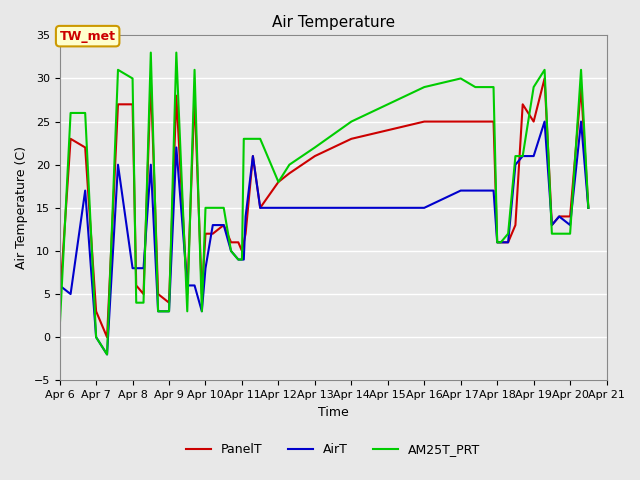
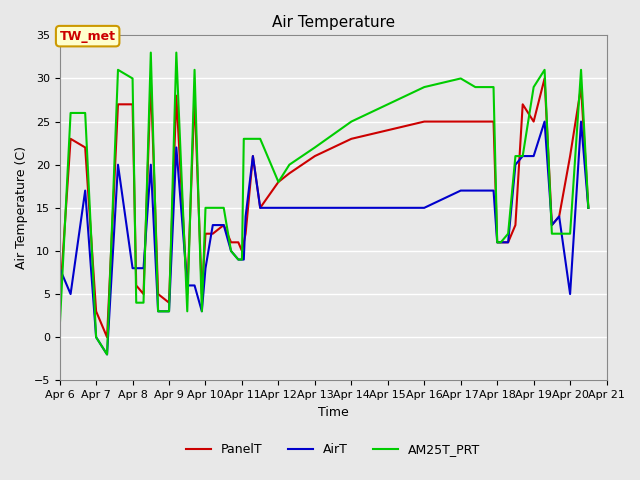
AirT/Apr 6: 6 -> 8
PanelT/Apr 20: 14 -> 21
AirT/Apr 20: 13 -> 5
